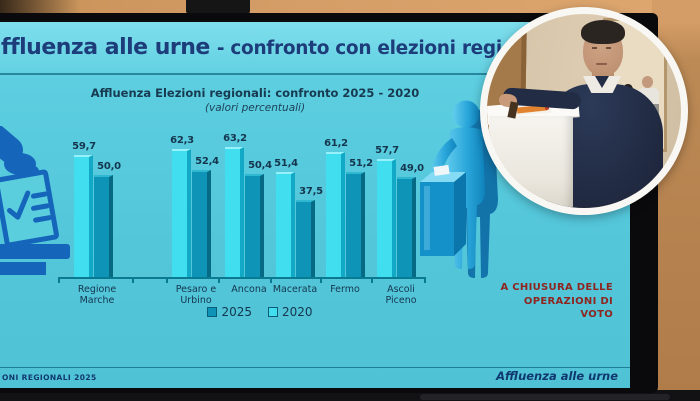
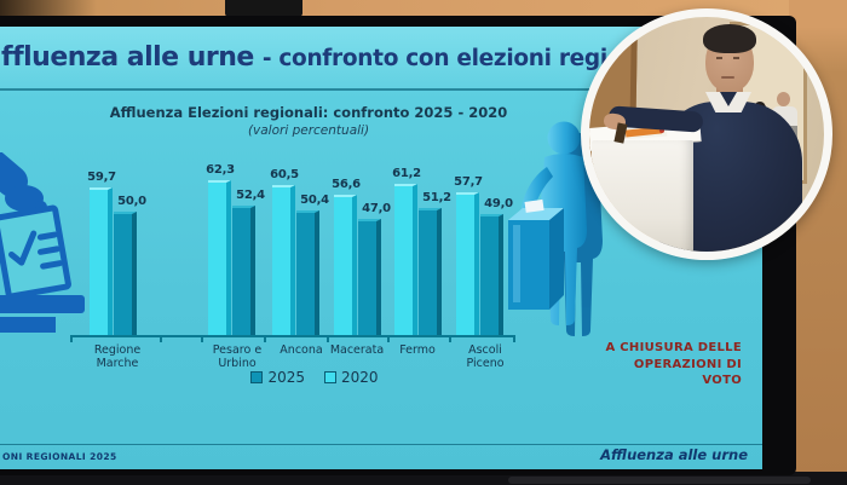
2020/Ancona: 63,2 -> 60,5
2025/Macerata: 37,5 -> 47,0
2020/Macerata: 51,4 -> 56,6
